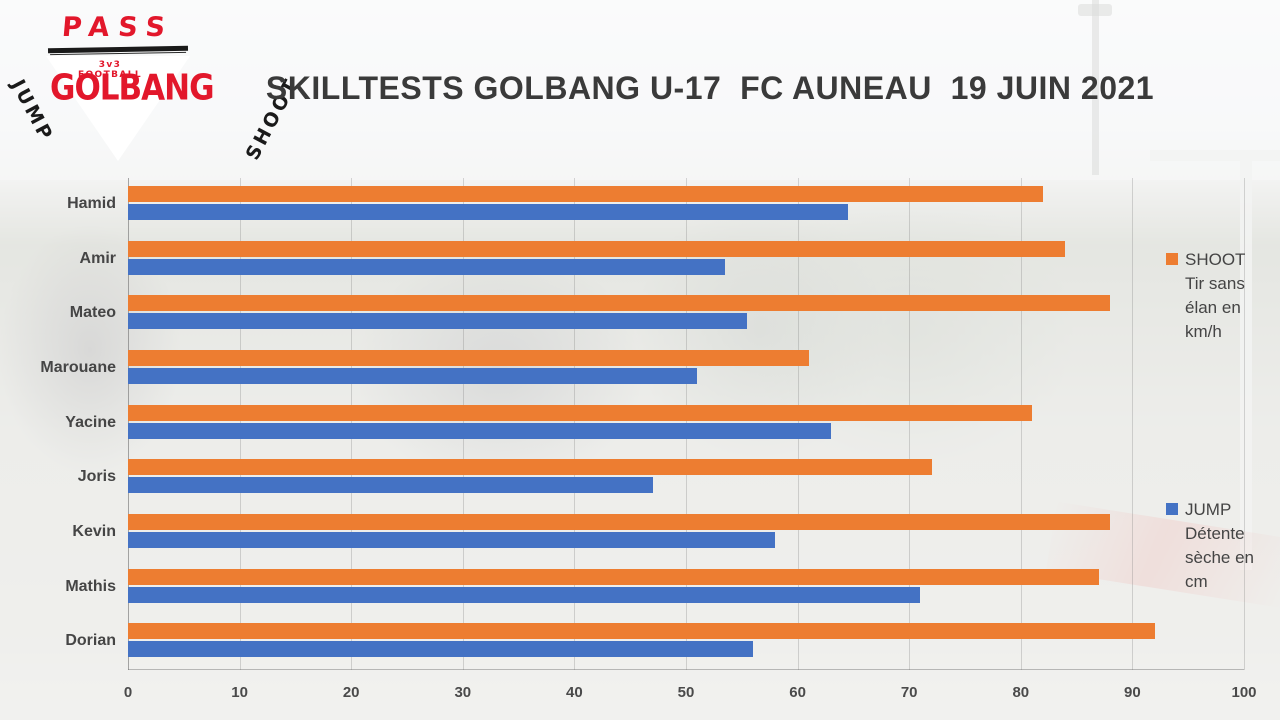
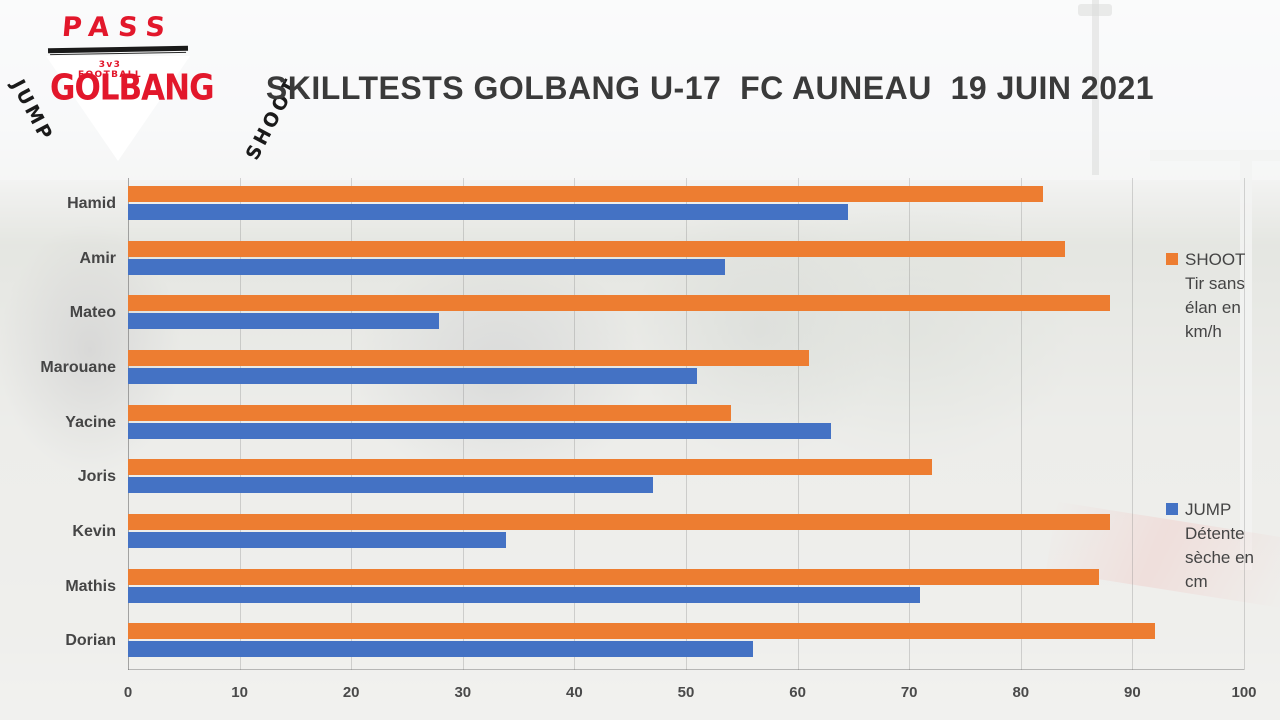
JUMP/Mateo: 55.5 -> 27.9
SHOOT/Yacine: 81 -> 54
JUMP/Kevin: 58.0 -> 33.9
